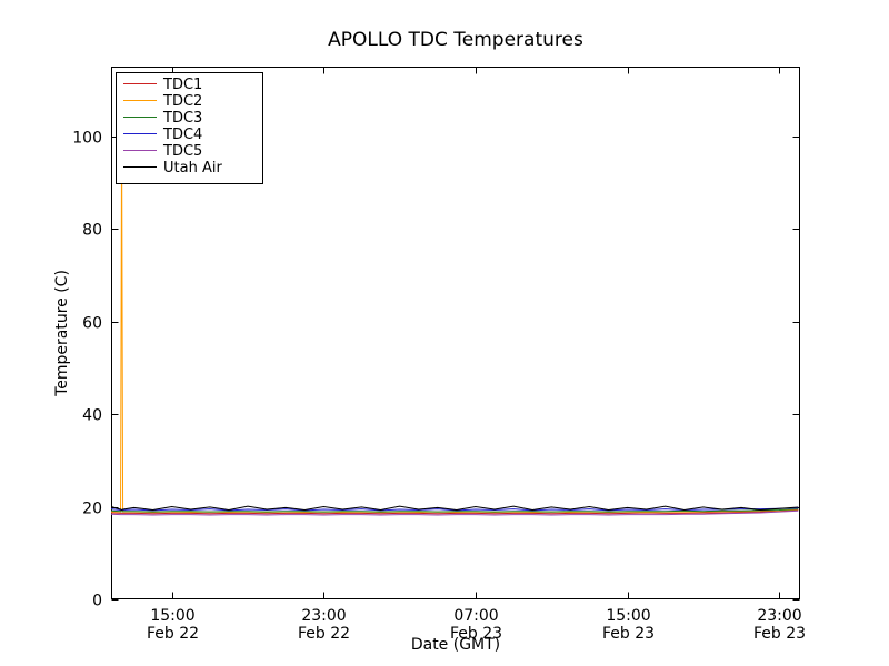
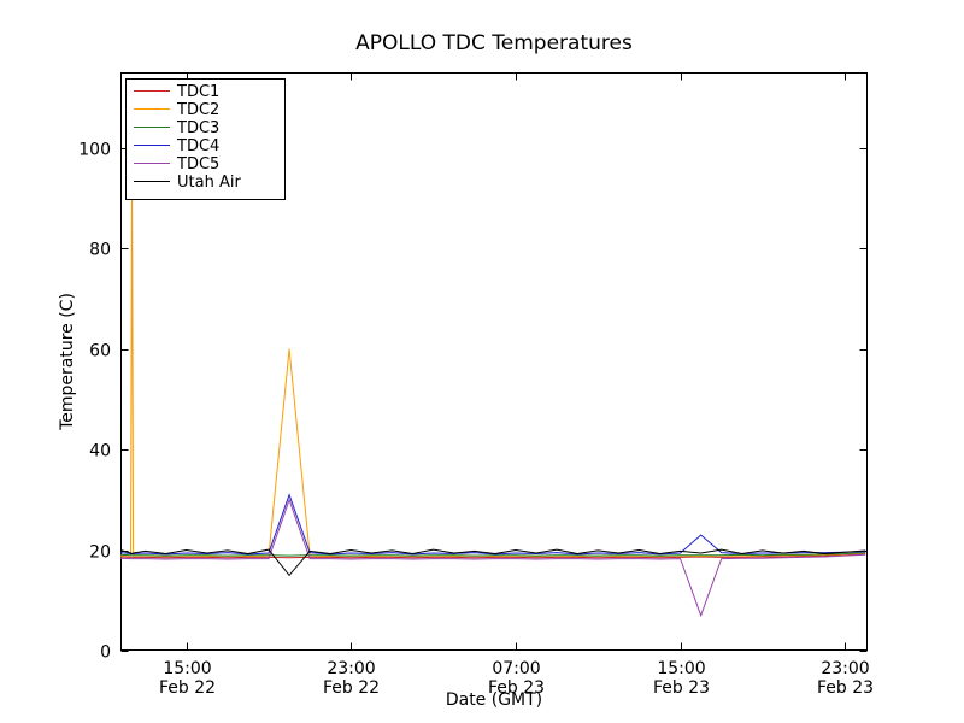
TDC2/20: 19 -> 60
TDC4/20: 19 -> 31
TDC5/20: 18 -> 30
Utah Air/20: 19 -> 15
TDC4/40: 19 -> 23
TDC5/40: 18 -> 7
